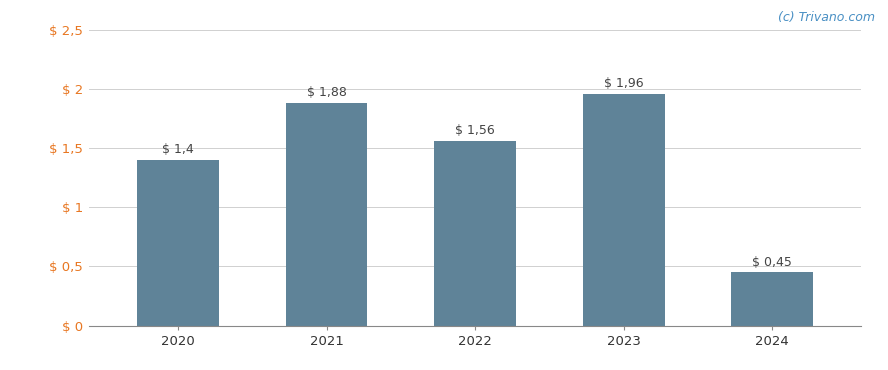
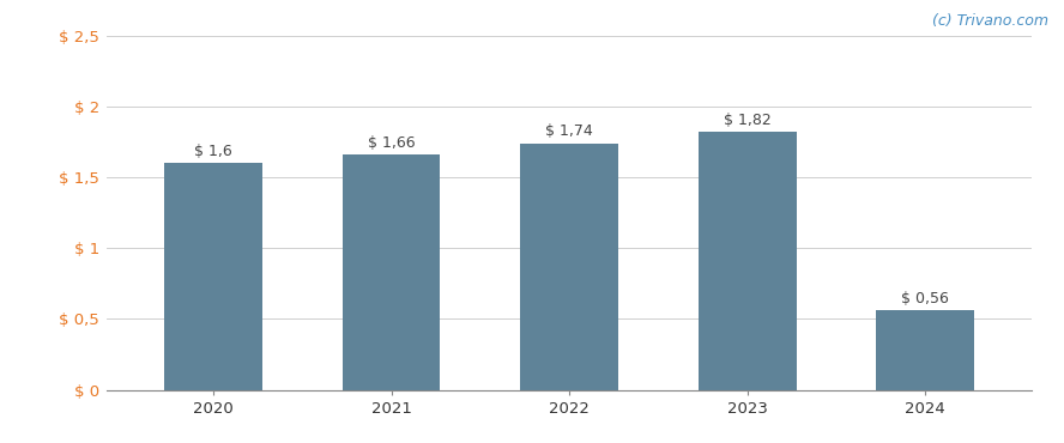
2020: 1,4 -> 1,6
2021: 1,88 -> 1,66
2022: 1,56 -> 1,74
2023: 1,96 -> 1,82
2024: 0,45 -> 0,56
